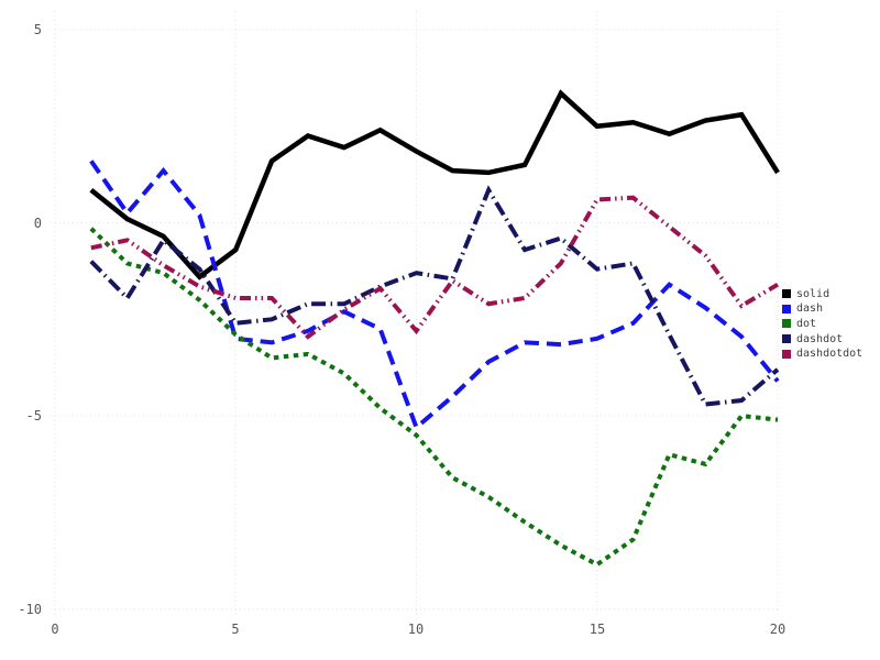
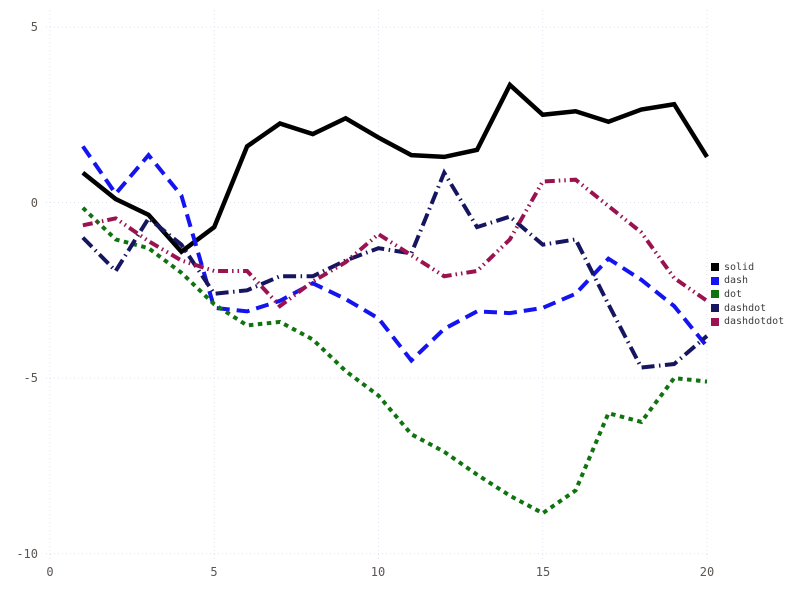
dash/10: -5.3 -> -3.3
dashdotdot/10: -2.8 -> -0.9
dashdotdot/20: -1.6 -> -2.8
